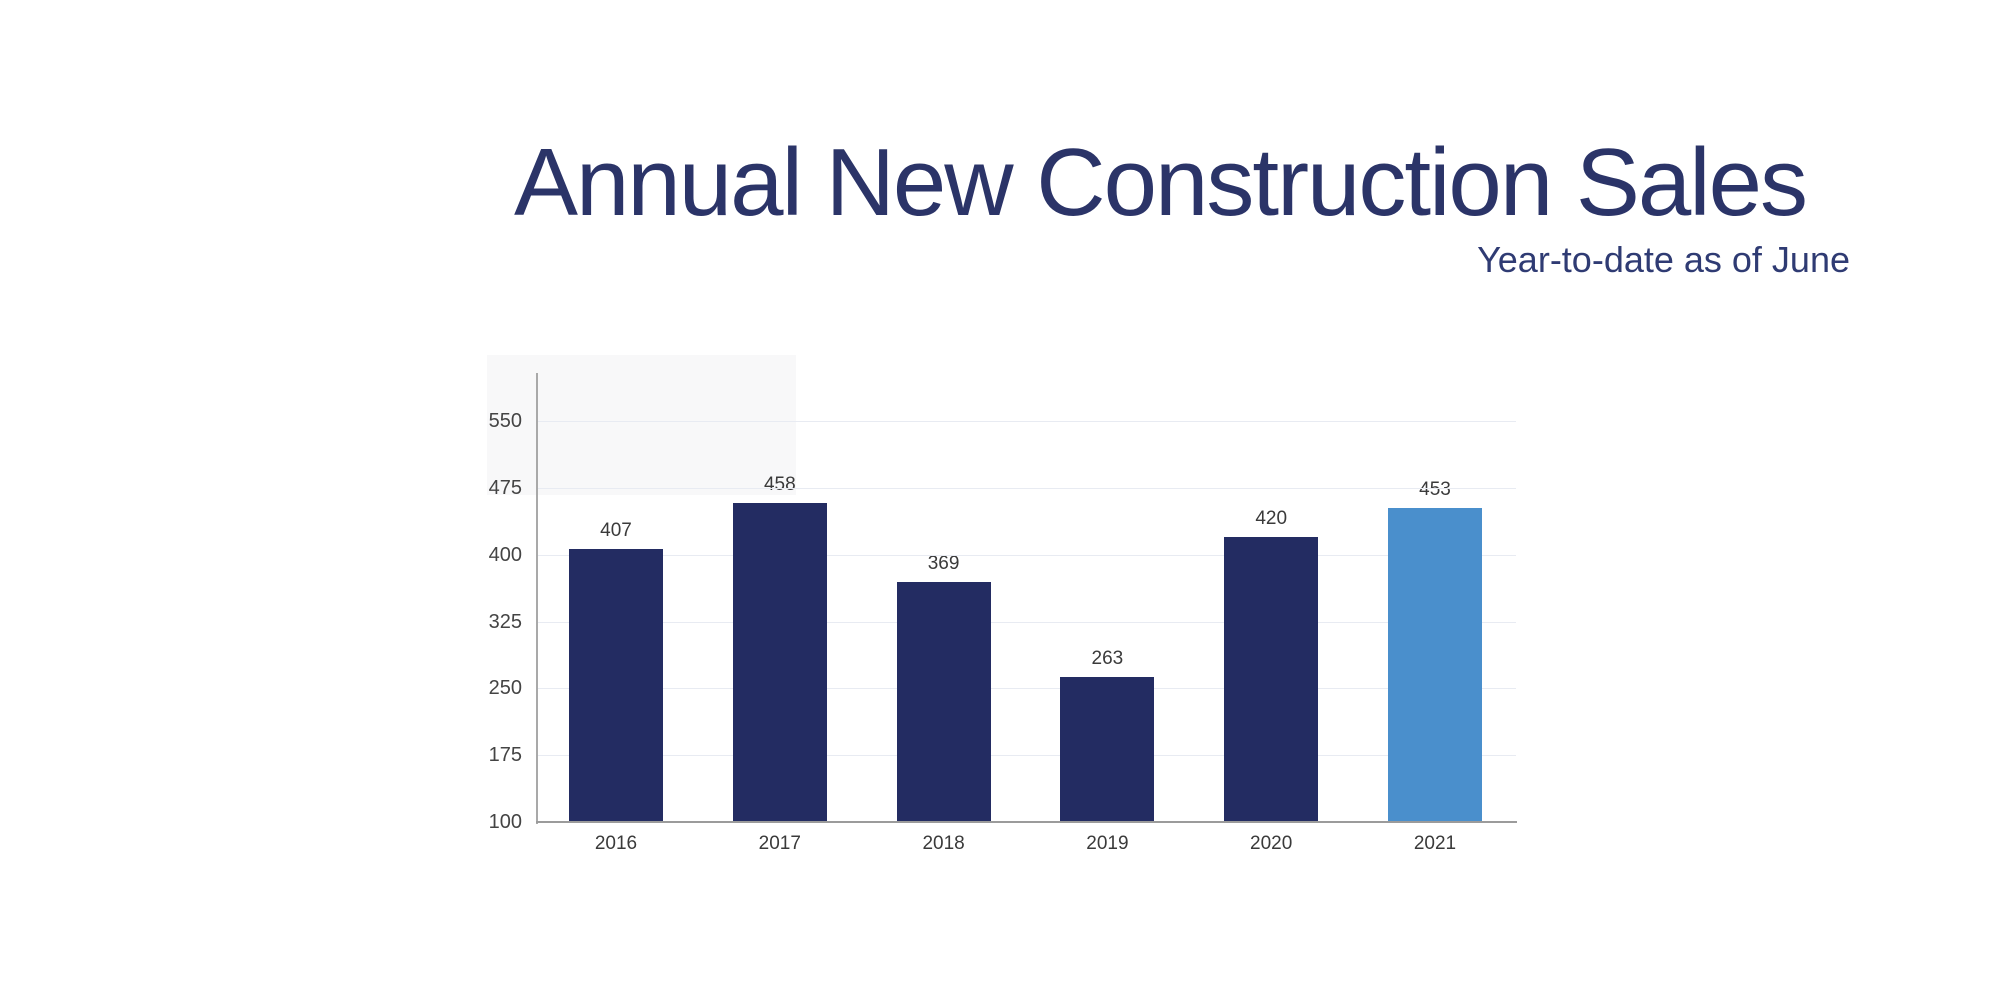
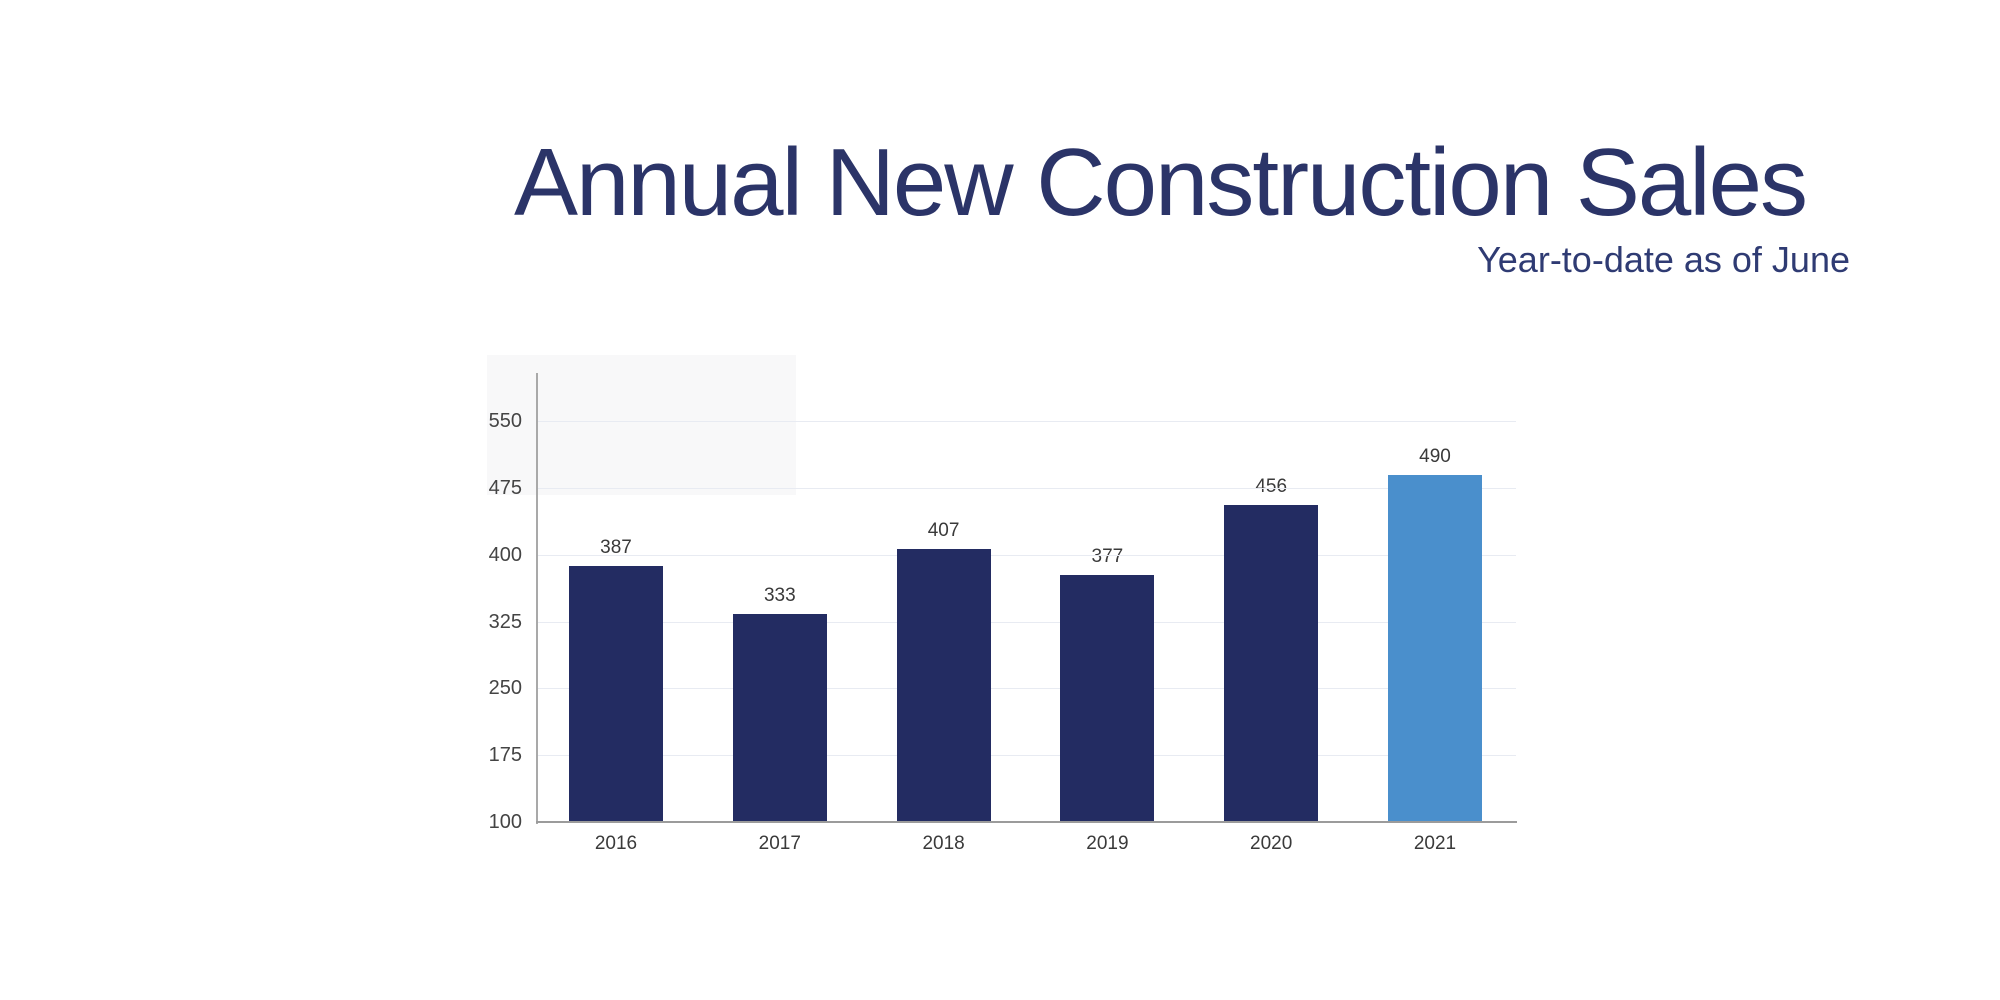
2016: 407 -> 387
2017: 458 -> 333
2018: 369 -> 407
2019: 263 -> 377
2020: 420 -> 456
2021: 453 -> 490
